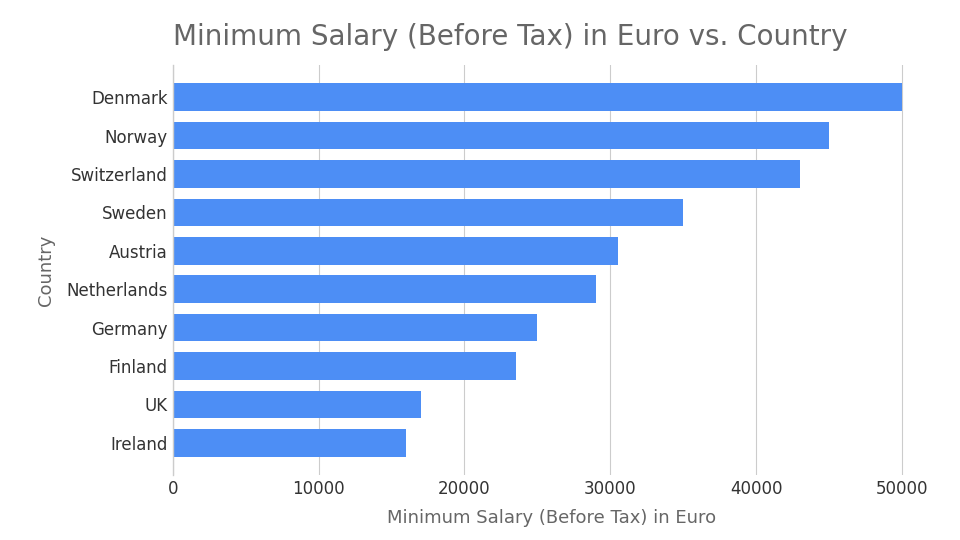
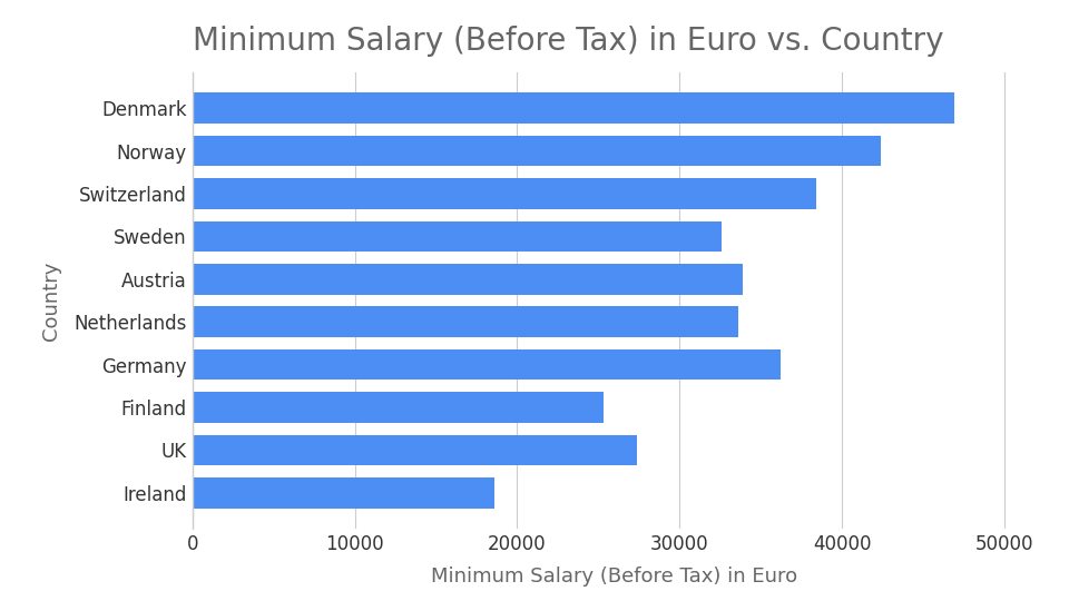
Denmark: 50000 -> 46900
Norway: 45000 -> 42400
Switzerland: 43000 -> 38400
Sweden: 35000 -> 32600
Austria: 30500 -> 33900
Netherlands: 29000 -> 33600
Germany: 25000 -> 36200
Finland: 23500 -> 25300
UK: 17000 -> 27400
Ireland: 16000 -> 18600
